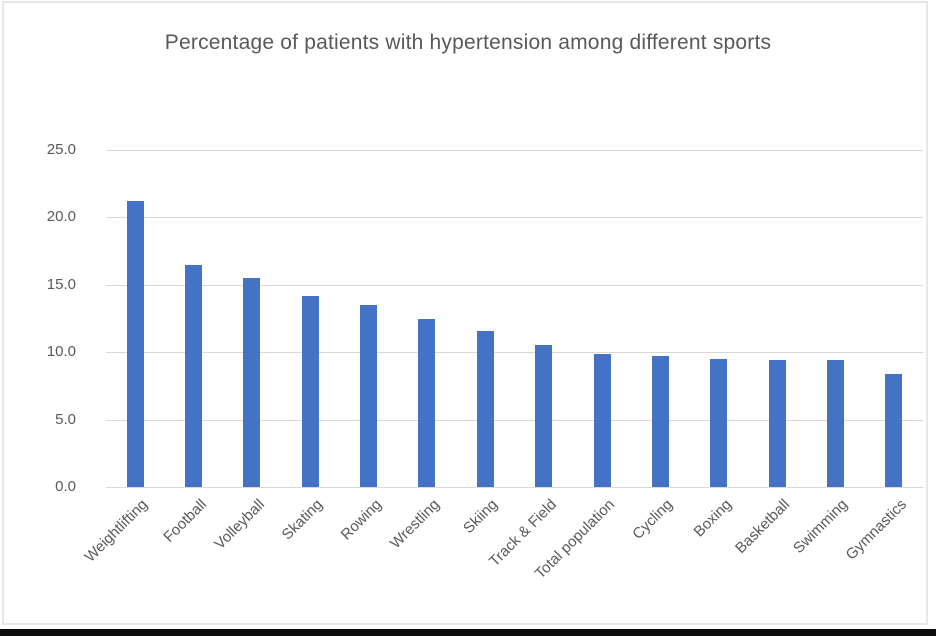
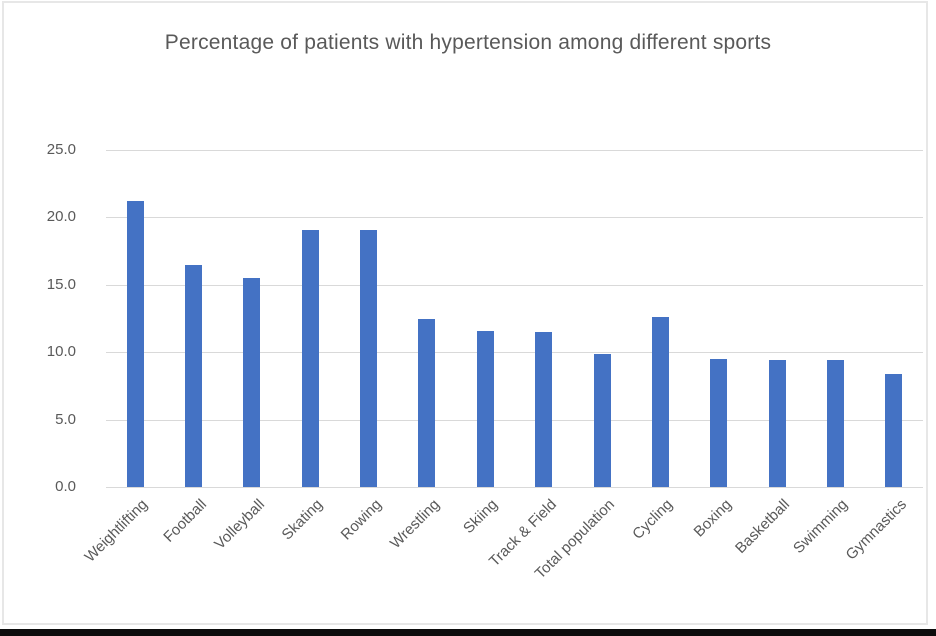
Skating: 14.2 -> 19.1
Rowing: 13.5 -> 19.1
Track & Field: 10.5 -> 11.5
Cycling: 9.7 -> 12.6
